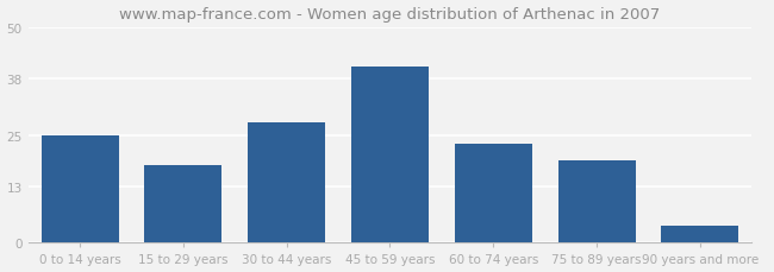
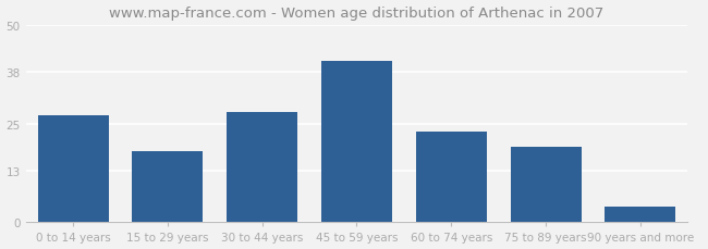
0 to 14 years: 25 -> 27
